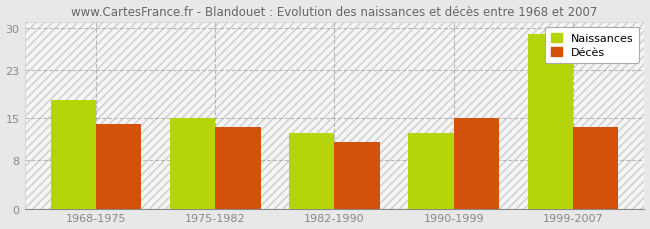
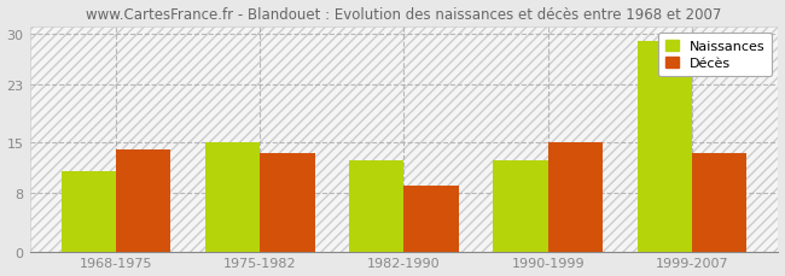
Naissances/1968-1975: 18.0 -> 11.0
Décès/1982-1990: 11.0 -> 9.0
